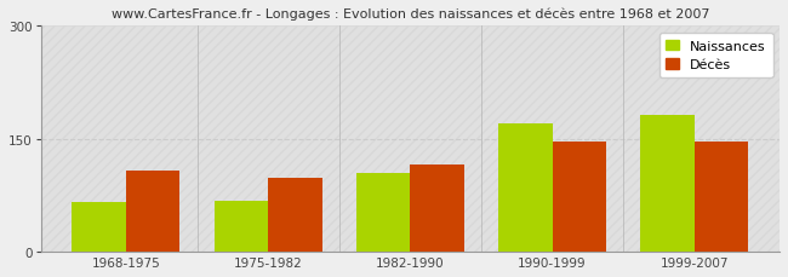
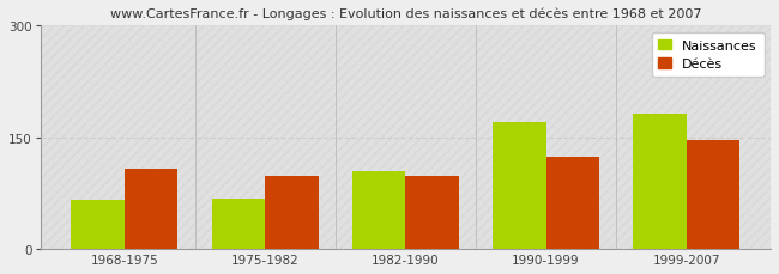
Décès/1982-1990: 115 -> 98
Décès/1990-1999: 147 -> 124
